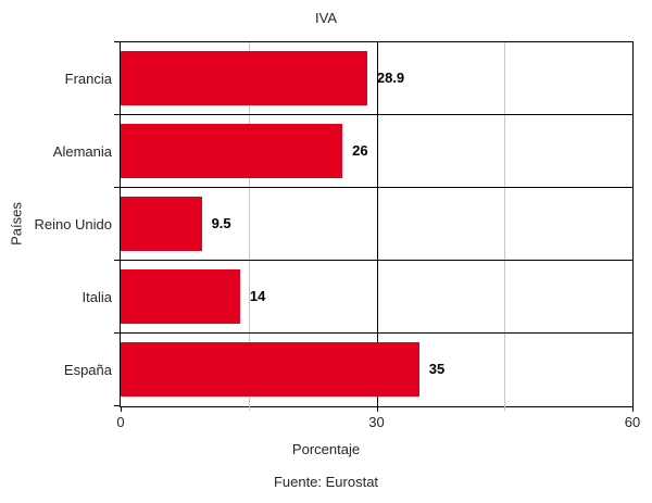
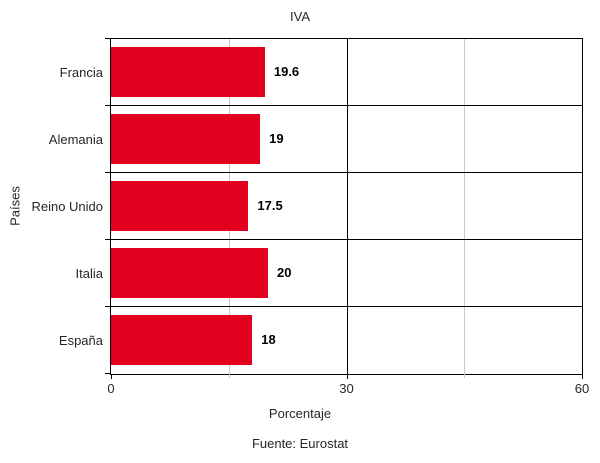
Francia: 28.9 -> 19.6
Alemania: 26 -> 19
Reino Unido: 9.5 -> 17.5
Italia: 14 -> 20
España: 35 -> 18
